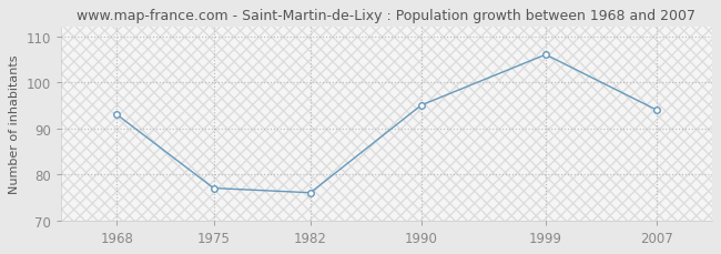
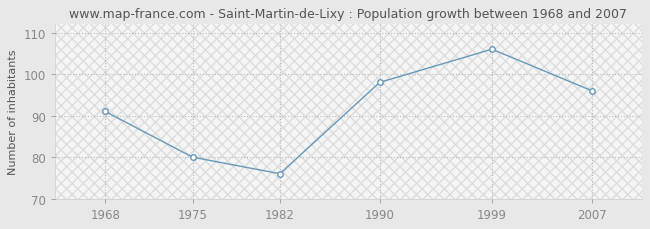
1968: 93 -> 91
1975: 77 -> 80
1990: 95 -> 98
2007: 94 -> 96
